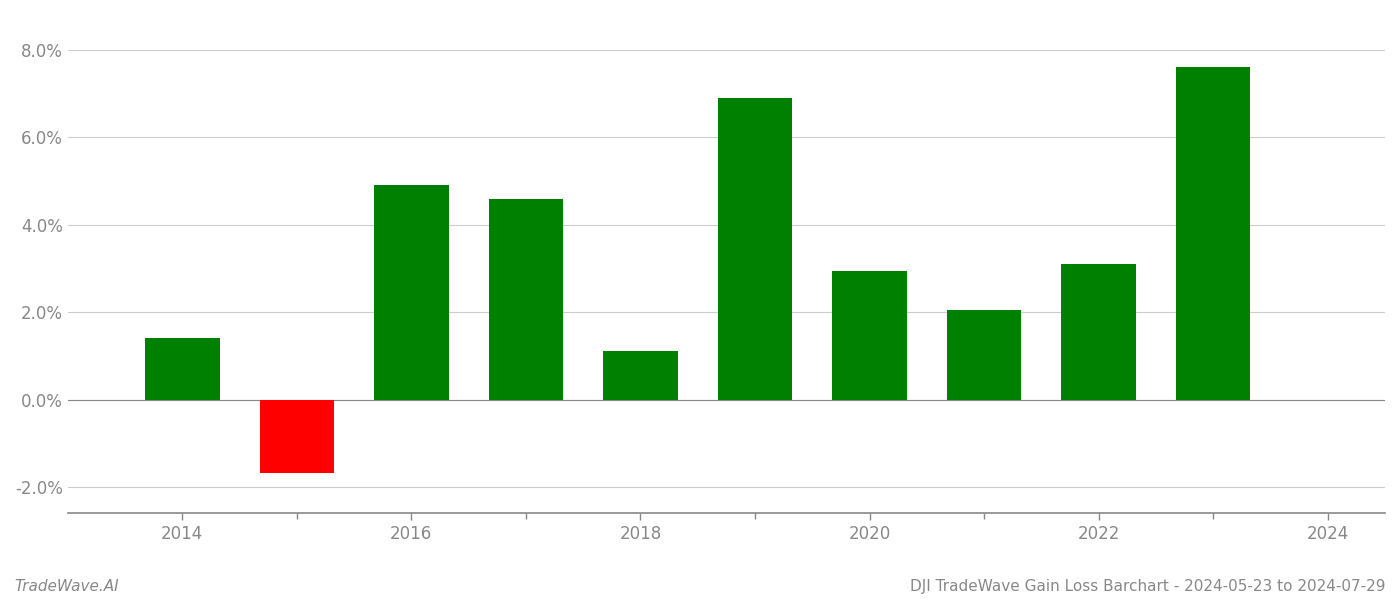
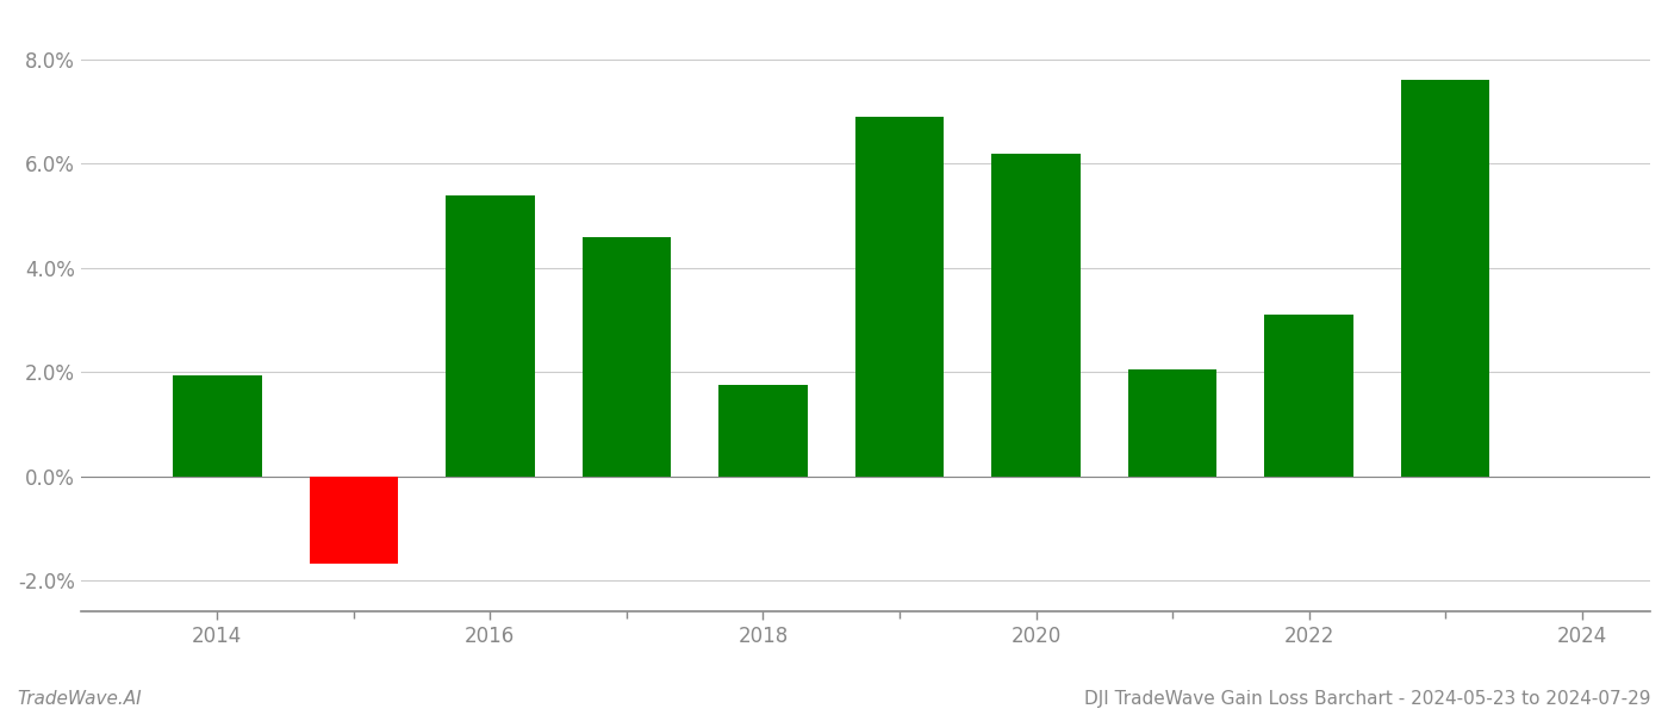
2014: 1.40% -> 1.93%
2016: 4.90% -> 5.40%
2018: 1.10% -> 1.75%
2020: 2.95% -> 6.20%
